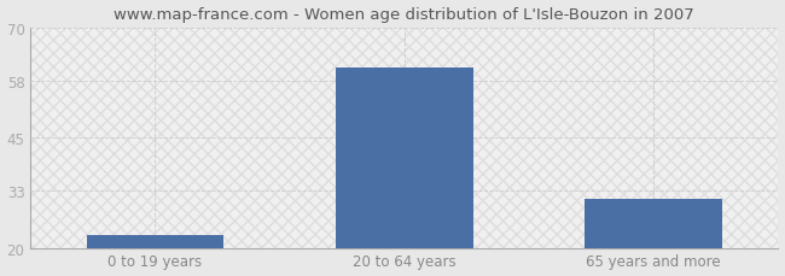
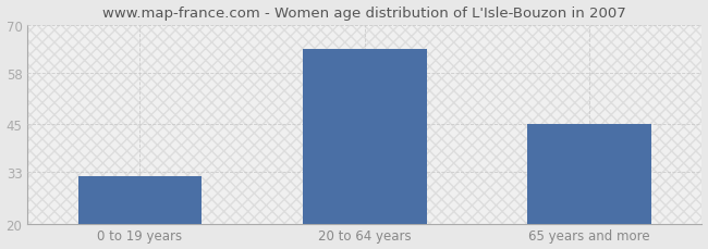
0 to 19 years: 23 -> 32
20 to 64 years: 61 -> 64
65 years and more: 31 -> 45
